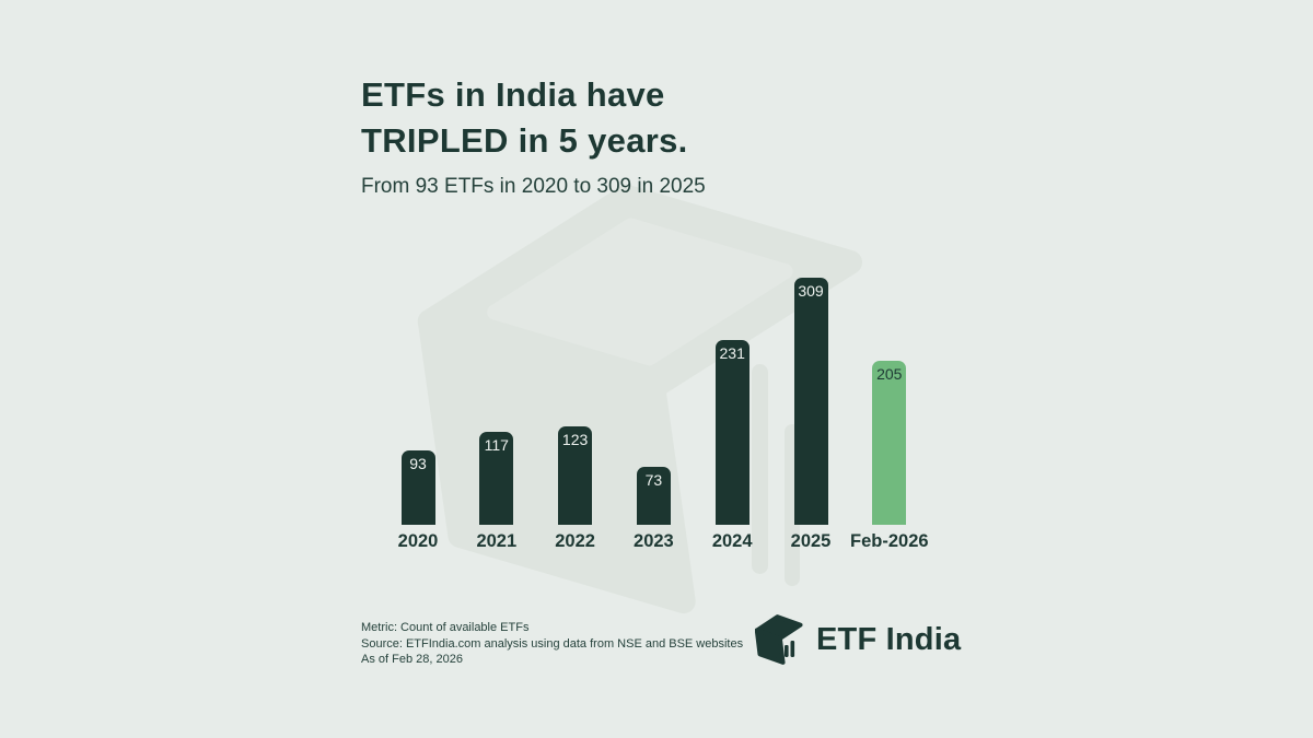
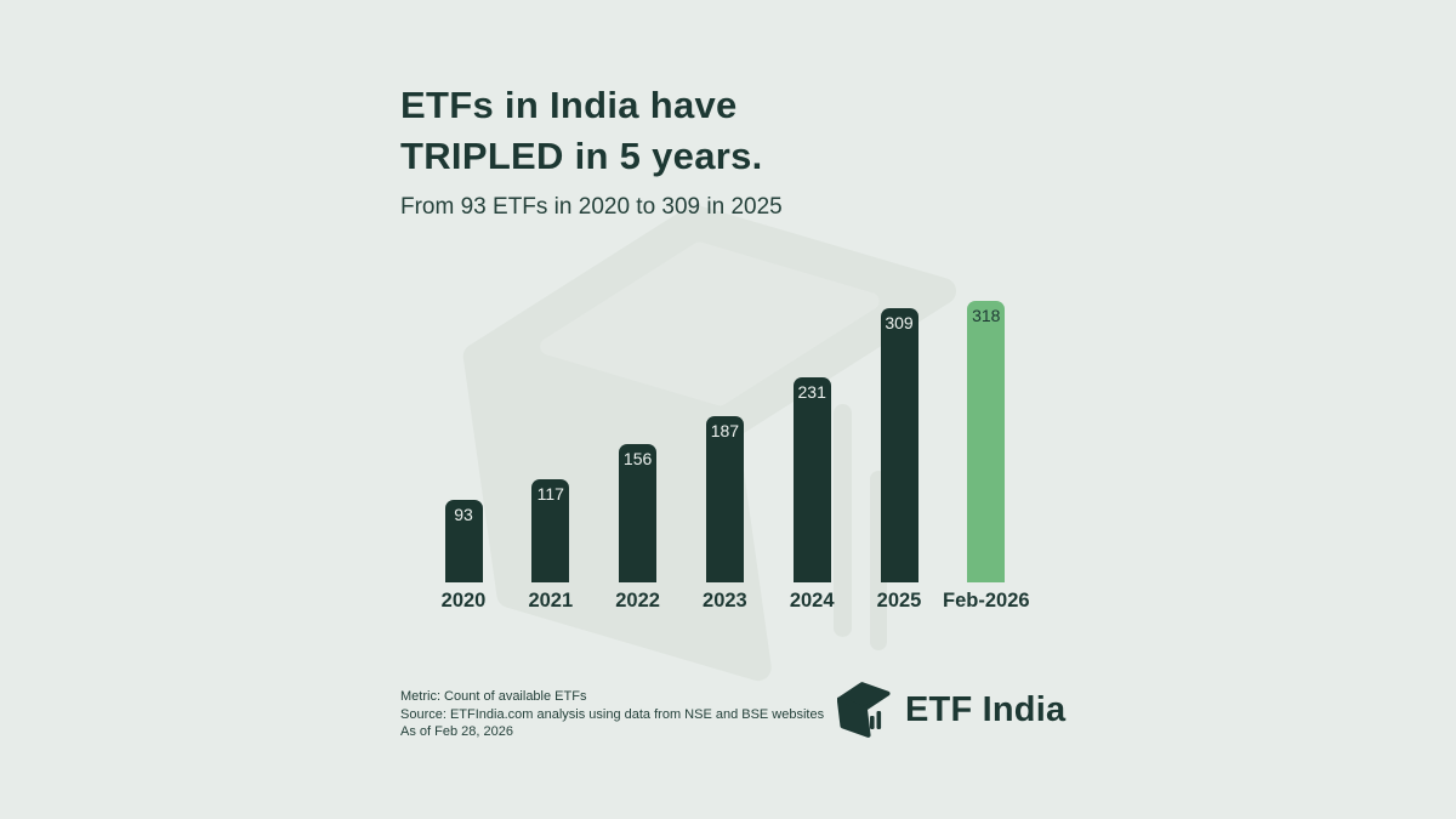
2022: 123 -> 156
2023: 73 -> 187
Feb-2026: 205 -> 318
